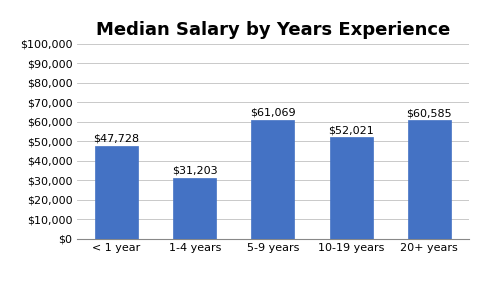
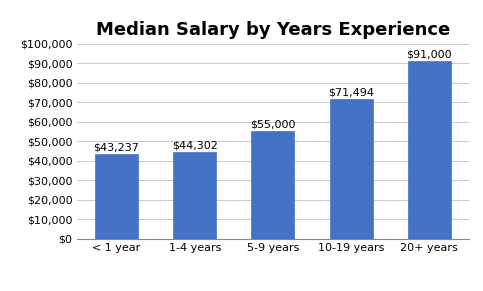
< 1 year: $47,728 -> $43,237
1-4 years: $31,203 -> $44,302
5-9 years: $61,069 -> $55,000
10-19 years: $52,021 -> $71,494
20+ years: $60,585 -> $91,000
